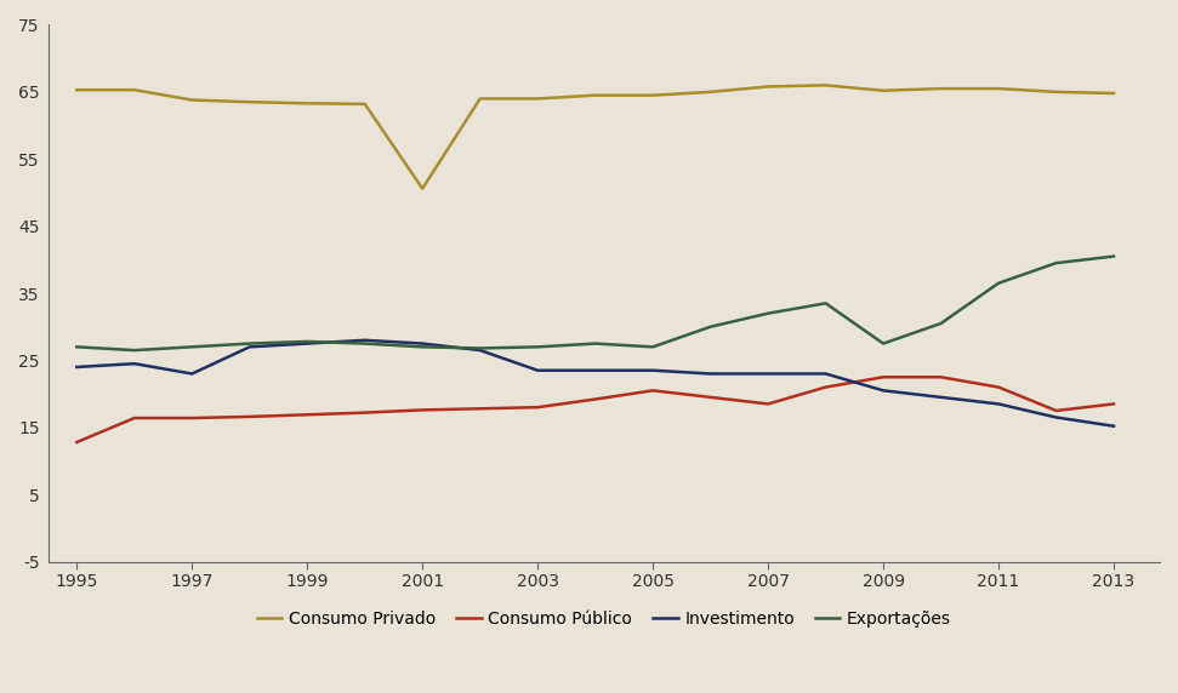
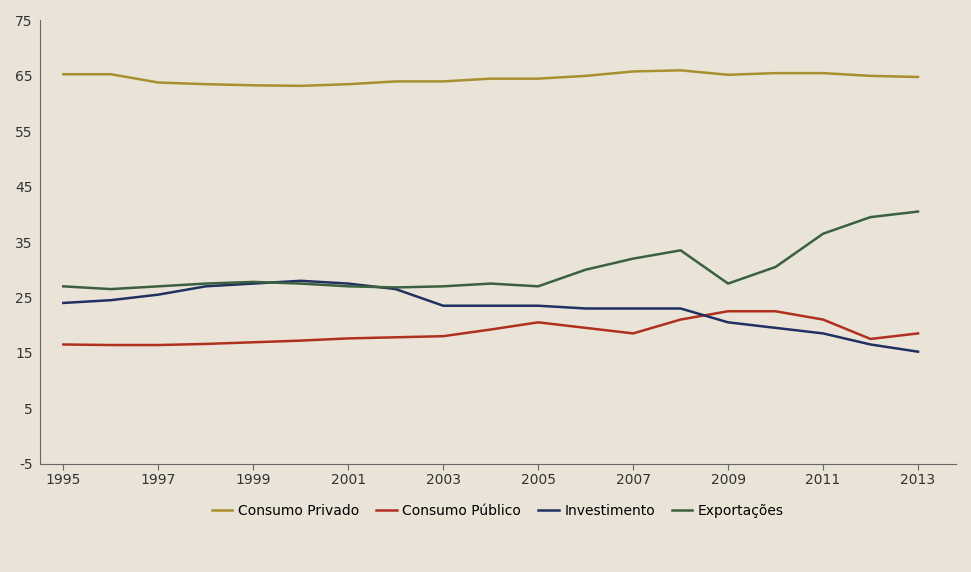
Consumo Público/1995: 12.8 -> 16.5
Investimento/1997: 23.0 -> 25.5
Consumo Privado/2001: 50.6 -> 63.5
